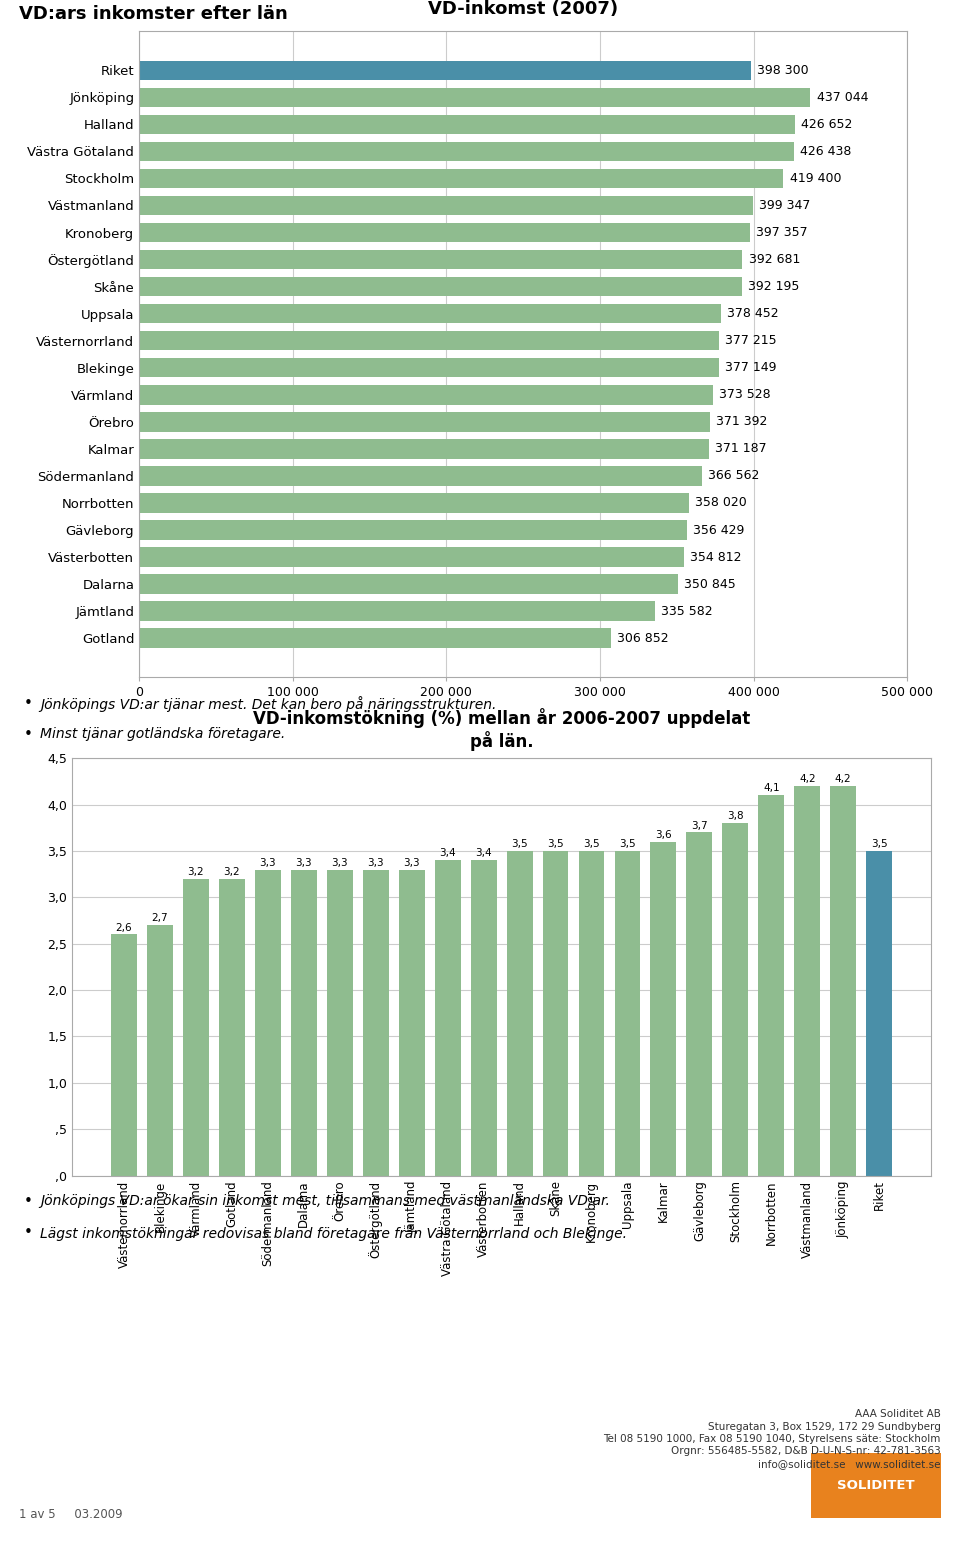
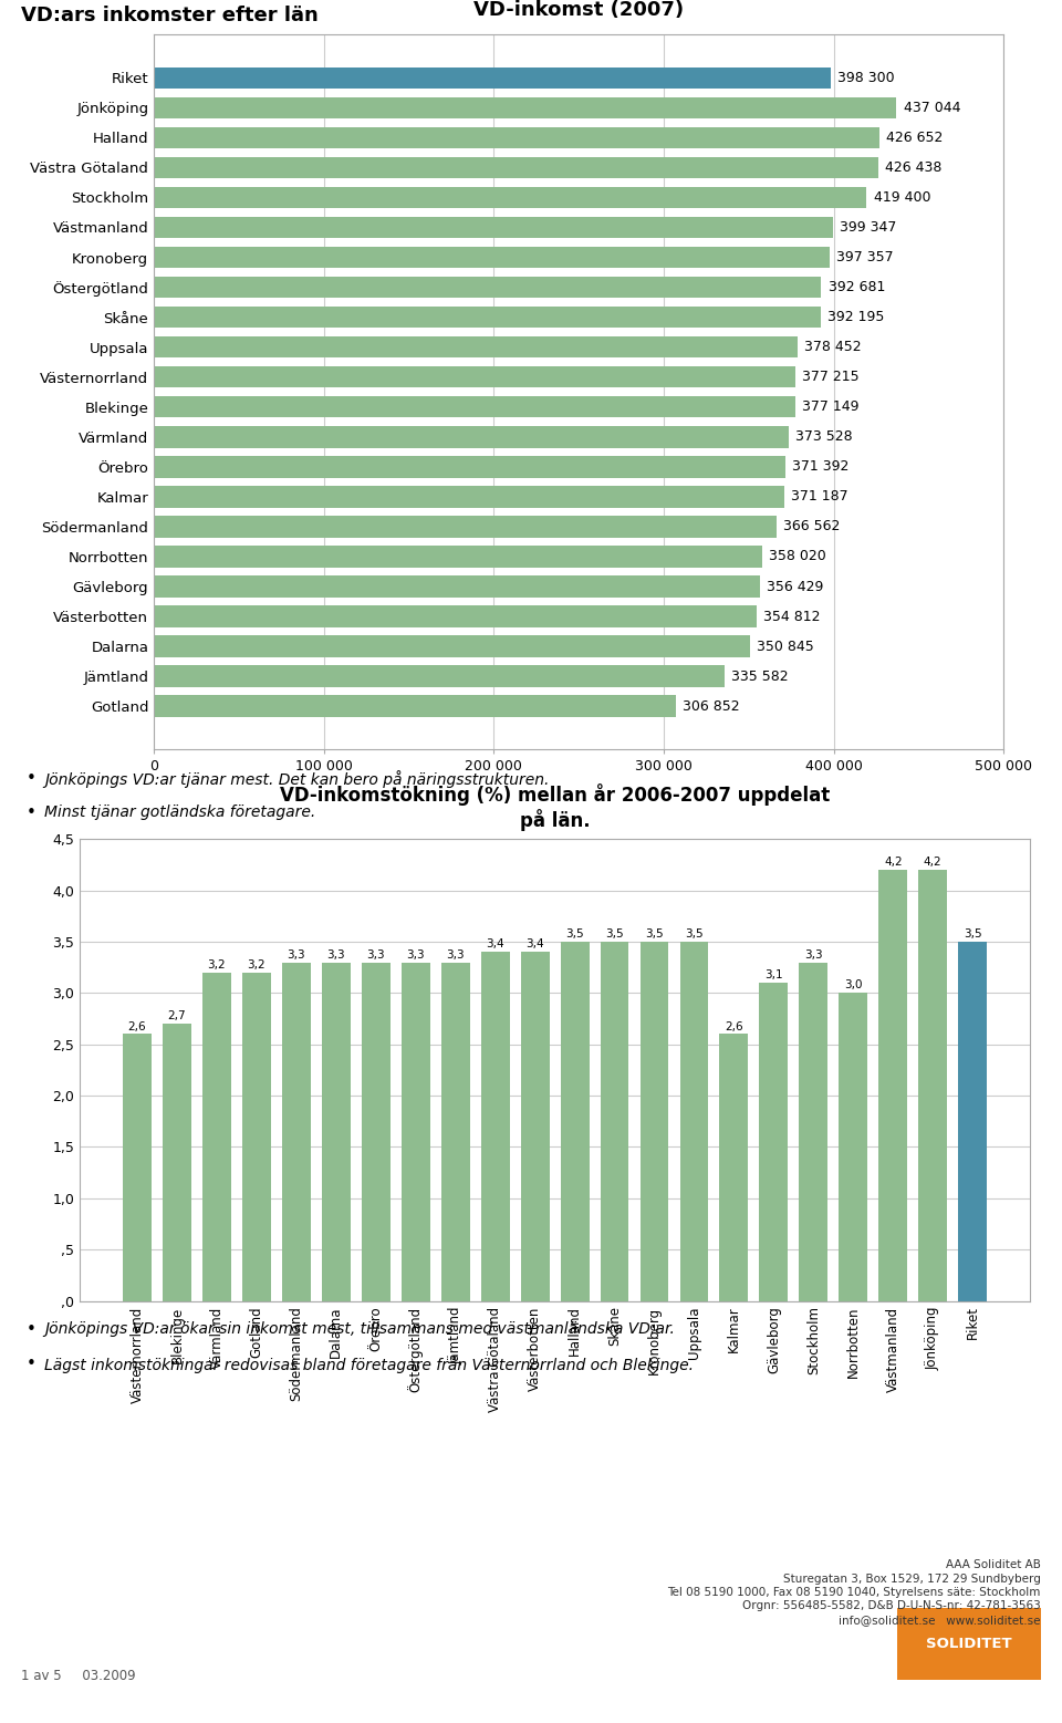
VD-inkomstökning (%) mellan år 2006-2007 uppdelat på län./Kalmar: 3,6 -> 2,6
VD-inkomstökning (%) mellan år 2006-2007 uppdelat på län./Gävleborg: 3,7 -> 3,1
VD-inkomstökning (%) mellan år 2006-2007 uppdelat på län./Stockholm: 3,8 -> 3,3
VD-inkomstökning (%) mellan år 2006-2007 uppdelat på län./Norrbotten: 4,1 -> 3,0
